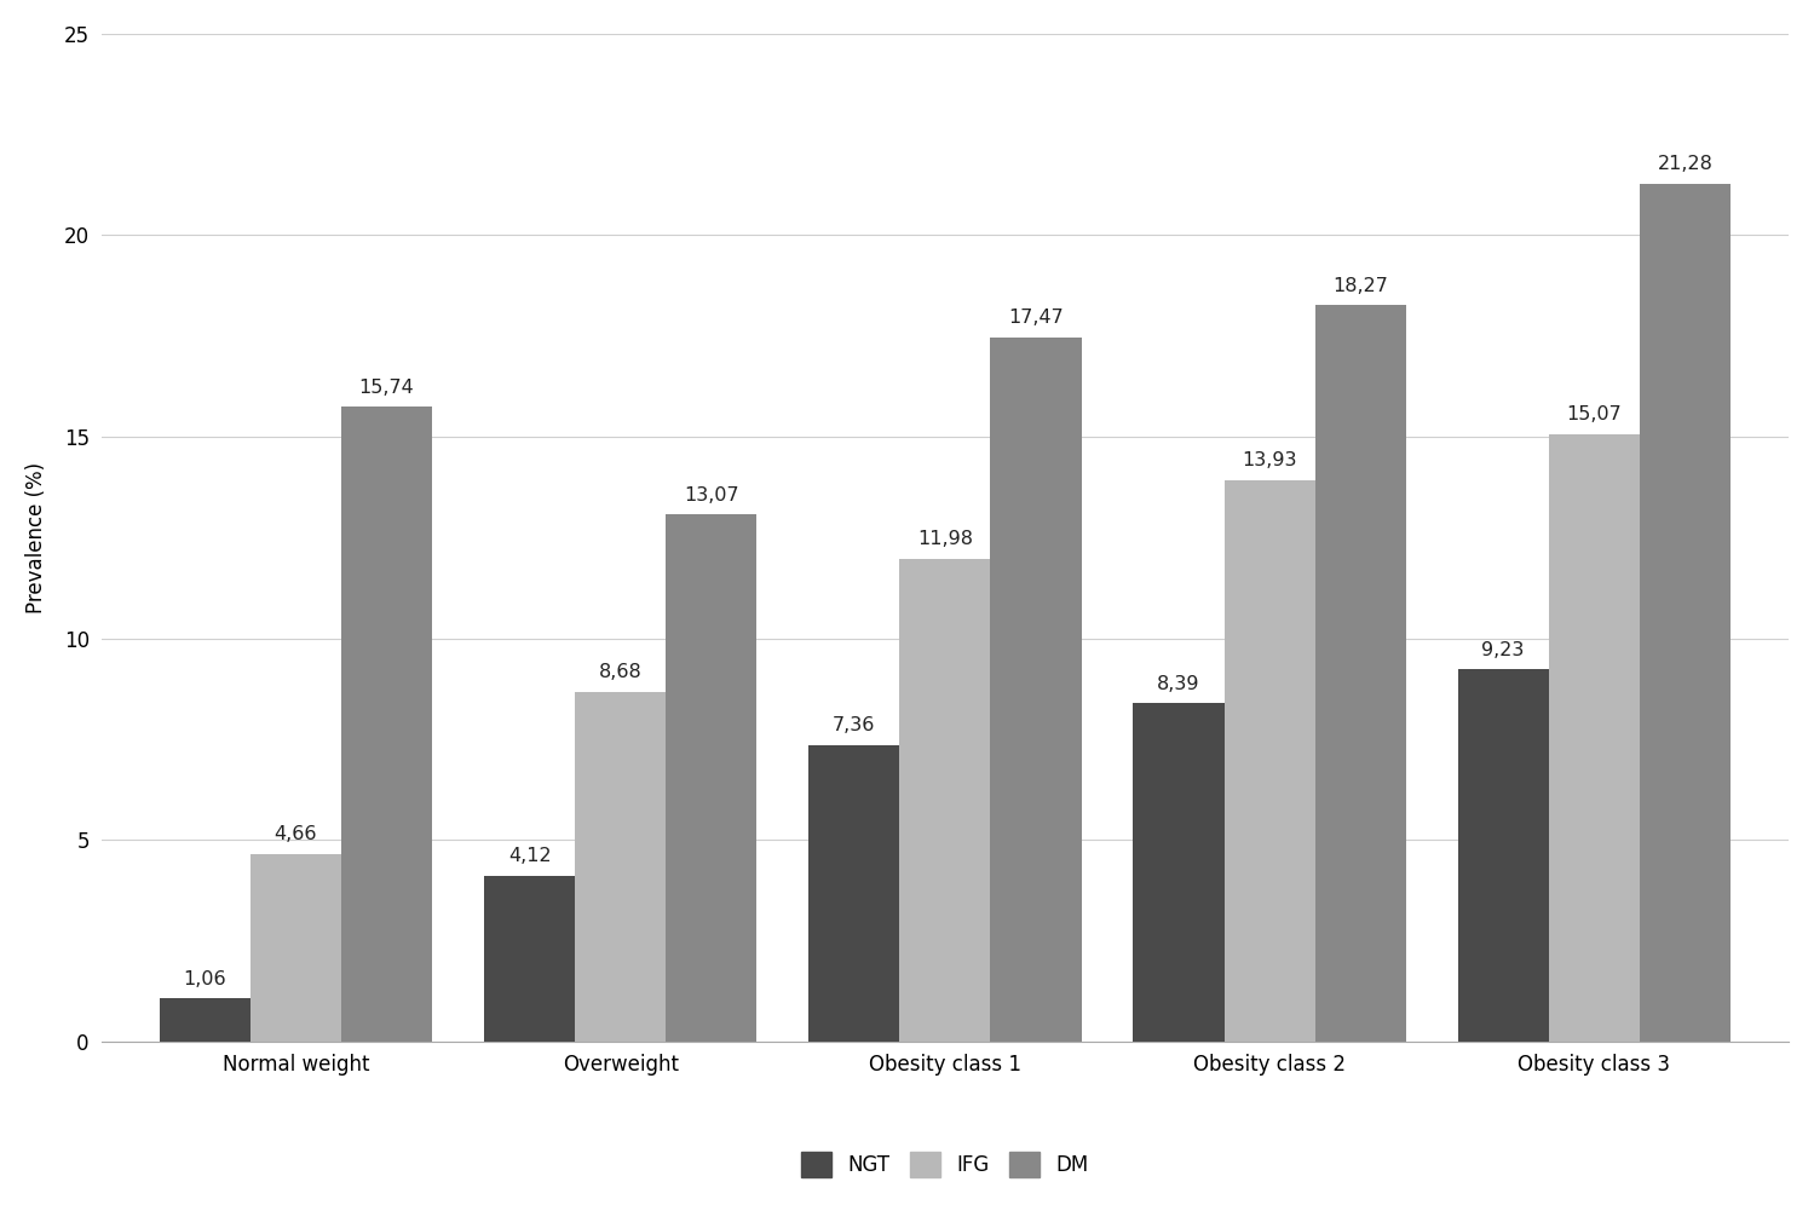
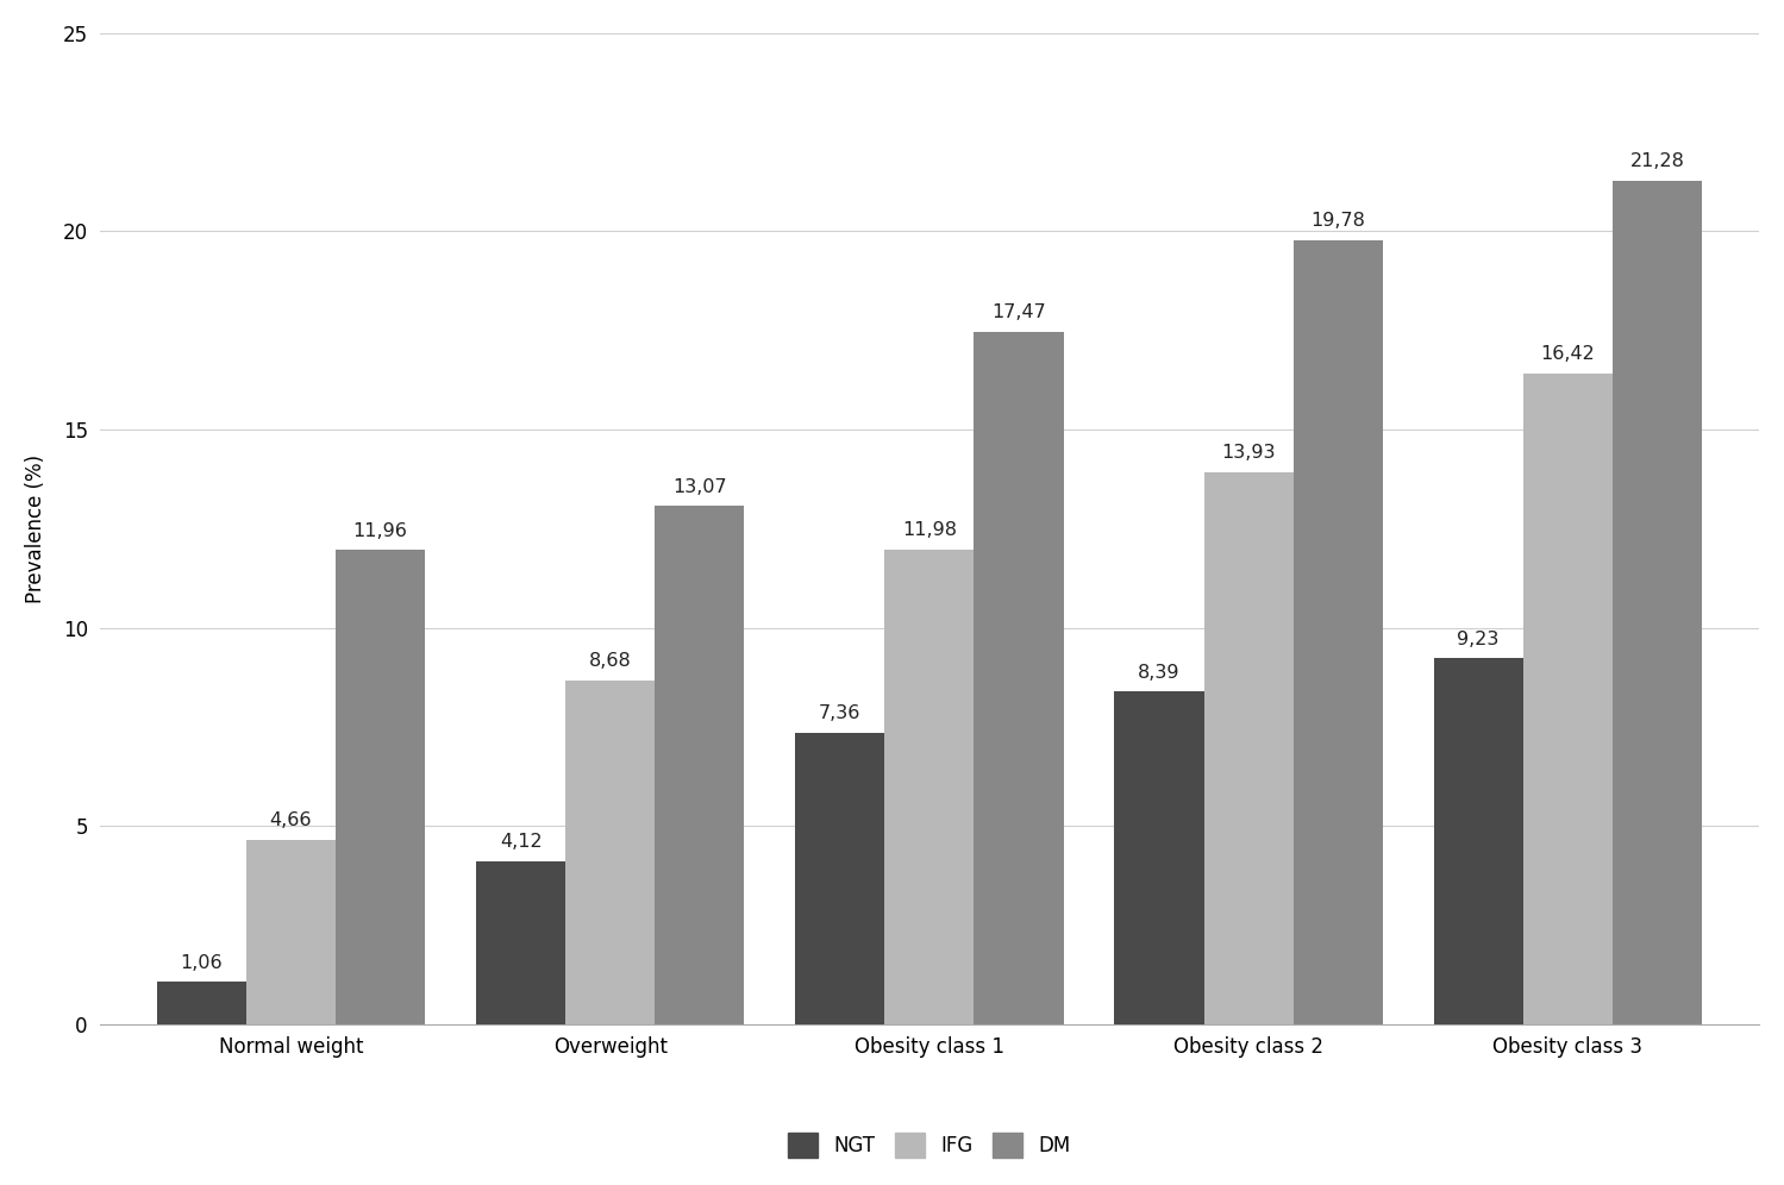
DM/Normal weight: 15,74 -> 11,96
DM/Obesity class 2: 18,27 -> 19,78
IFG/Obesity class 3: 15,07 -> 16,42
